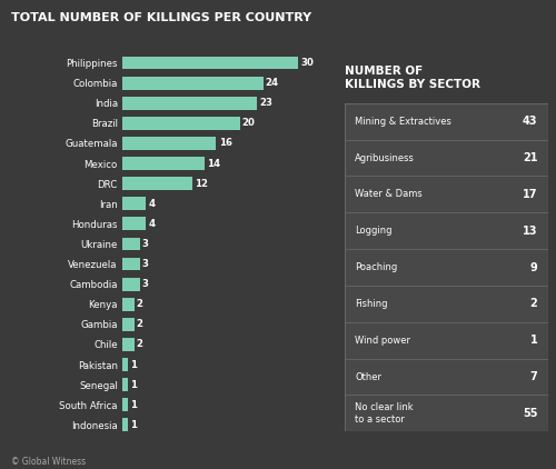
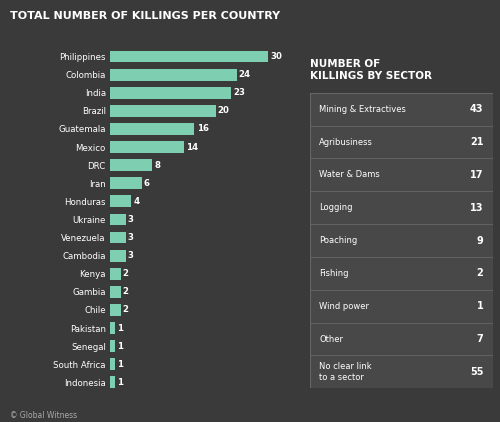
DRC: 12 -> 8
Iran: 4 -> 6
